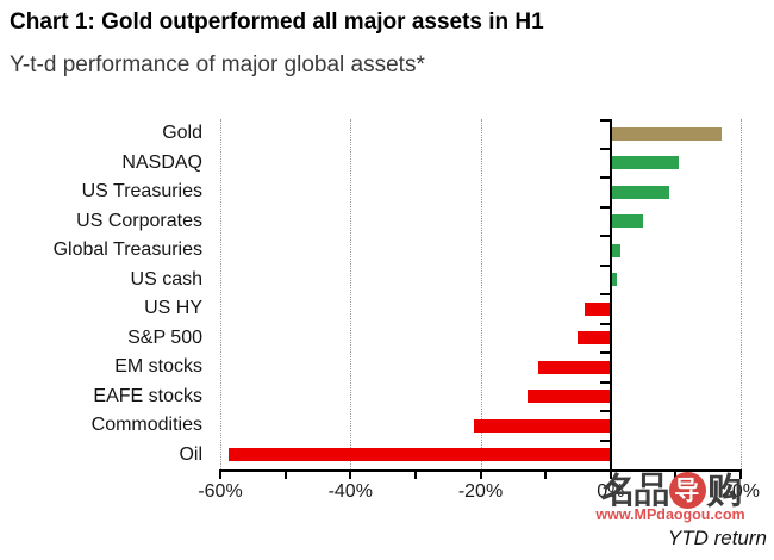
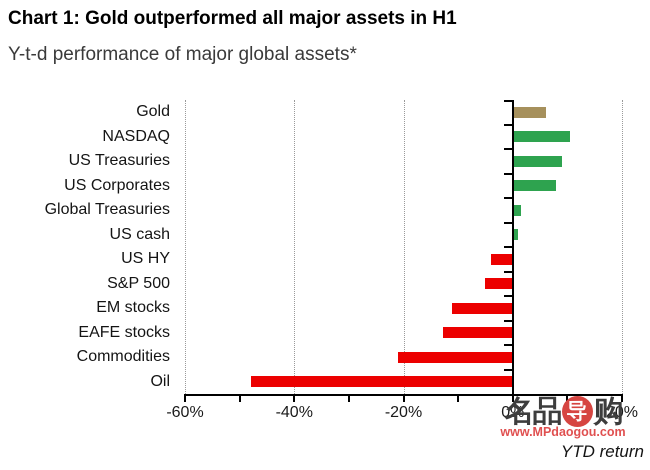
Gold: 17% -> 6%
US Corporates: 5% -> 8%
Oil: -59% -> -48%
